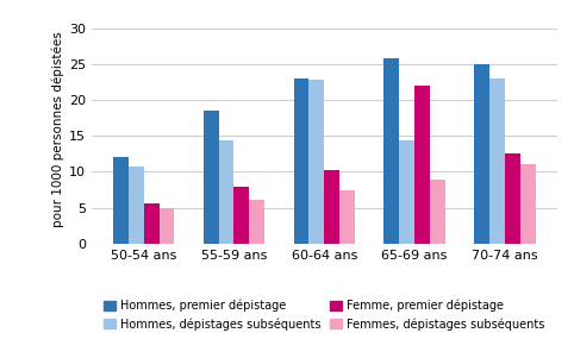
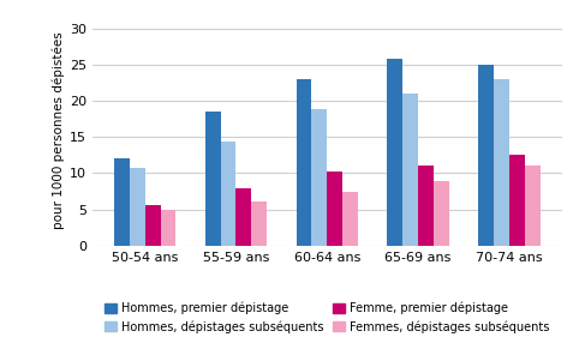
Hommes, dépistages subséquents/60-64 ans: 22.8 -> 18.9
Hommes, dépistages subséquents/65-69 ans: 14.4 -> 21.1
Femme, premier dépistage/65-69 ans: 22.0 -> 11.0
